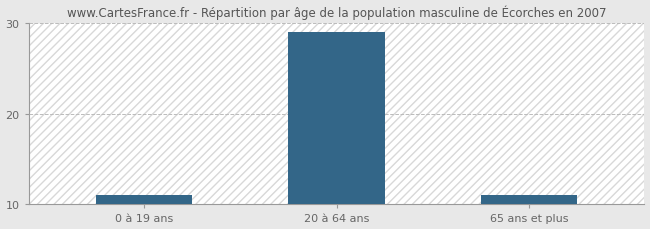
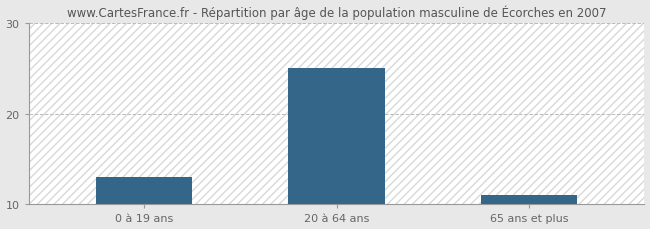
0 à 19 ans: 11 -> 13
20 à 64 ans: 29 -> 25
